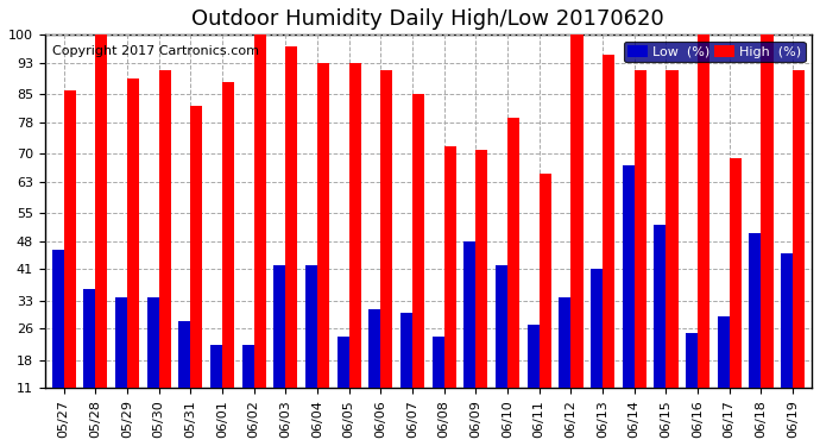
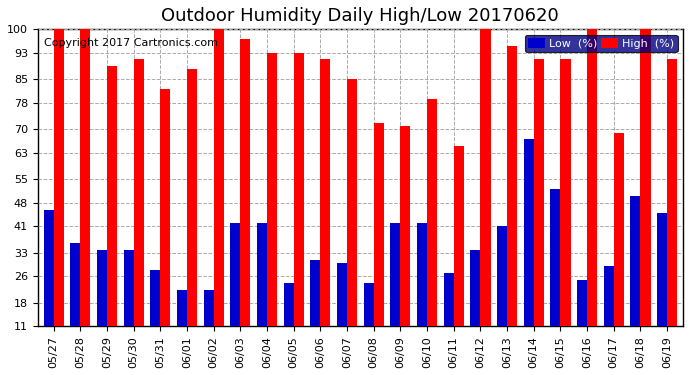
High (%)/05/27: 86 -> 100
Low (%)/06/09: 48 -> 42
